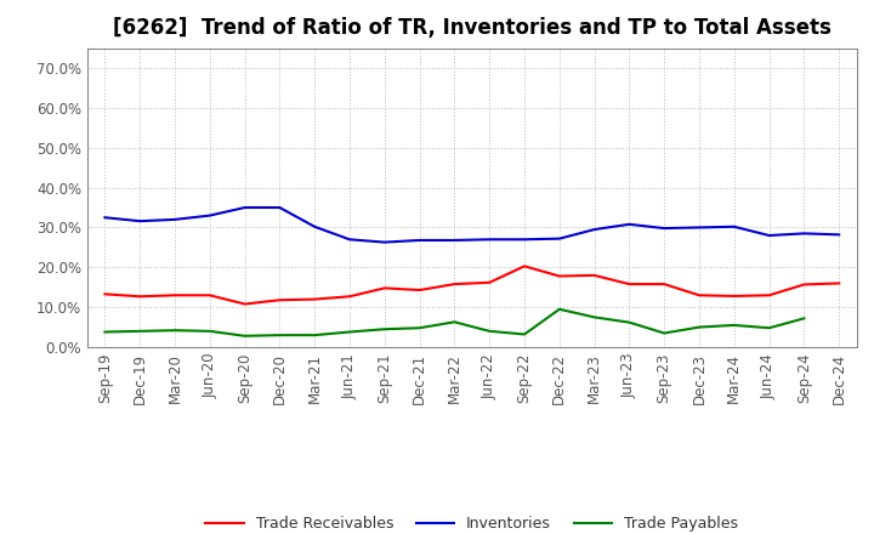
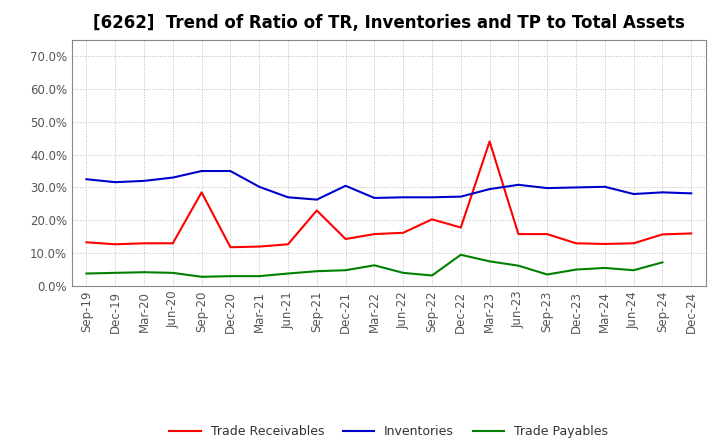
Trade Receivables/Sep-20: 10.8% -> 28.5%
Trade Receivables/Sep-21: 14.8% -> 23.0%
Inventories/Dec-21: 26.8% -> 30.5%
Trade Receivables/Mar-23: 18.0% -> 44.0%
